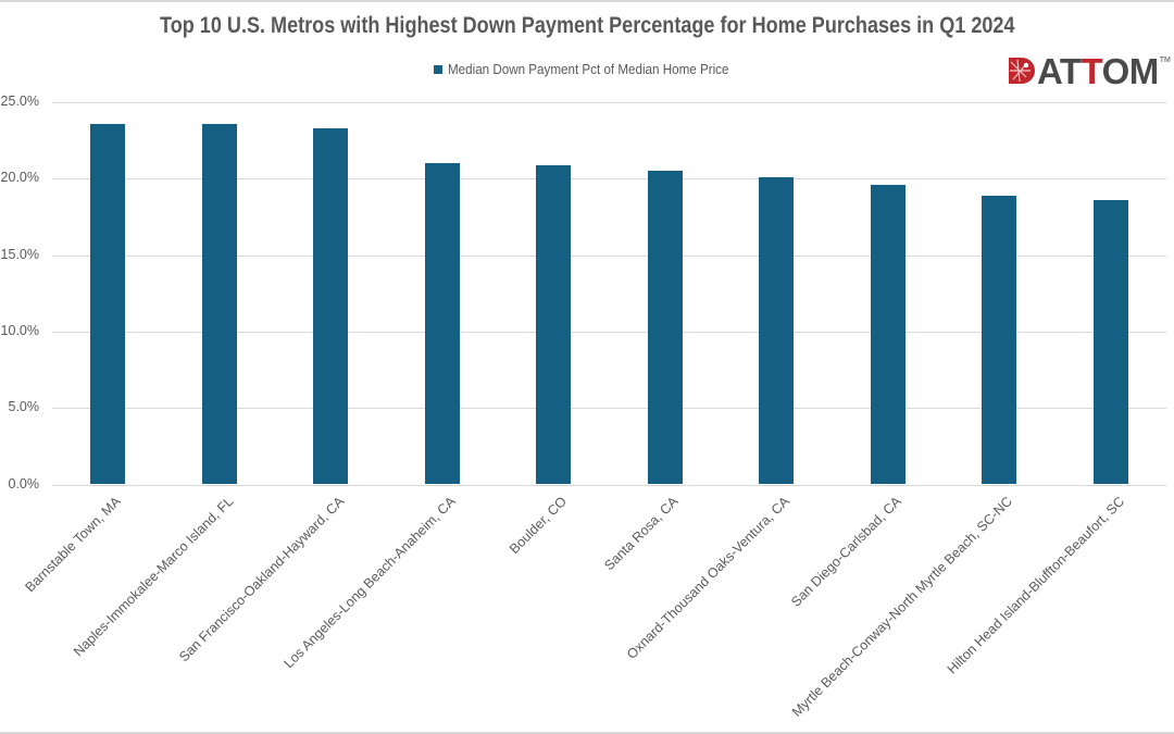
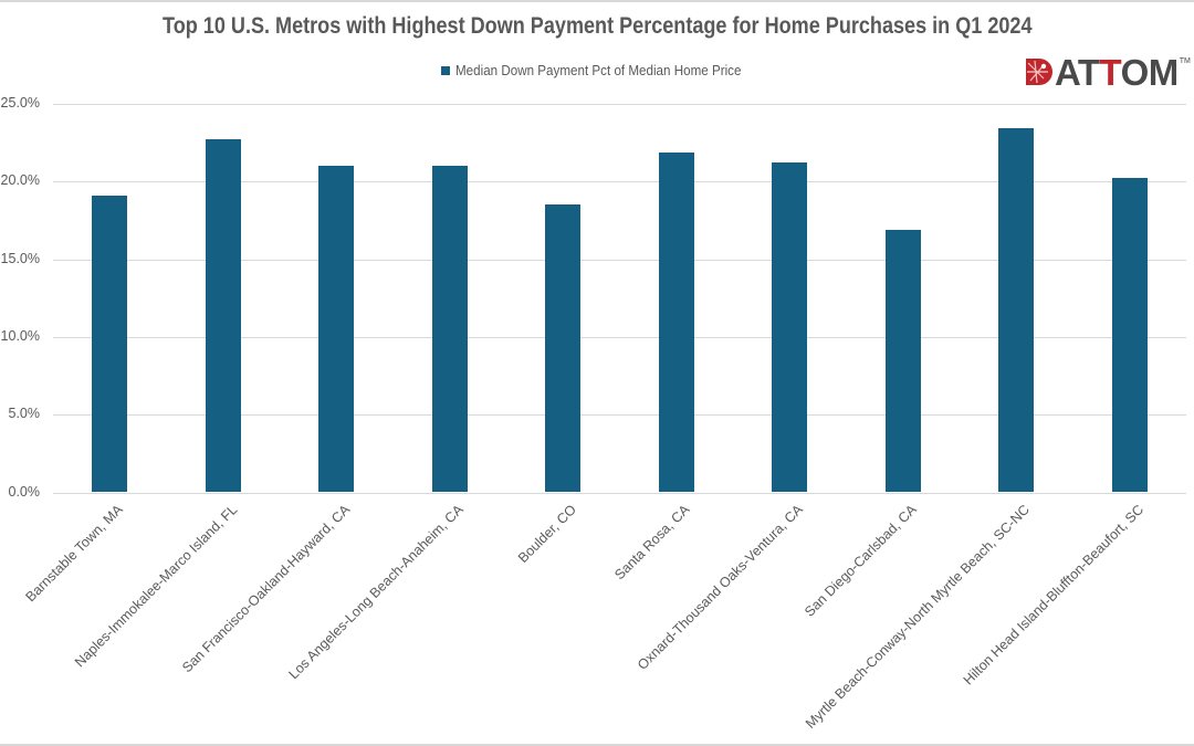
Barnstable Town, MA: 23.6% -> 19.1%
Naples-Immokalee-Marco Island, FL: 23.6% -> 22.7%
San Francisco-Oakland-Hayward, CA: 23.3% -> 21.0%
Boulder, CO: 20.9% -> 18.5%
Santa Rosa, CA: 20.5% -> 21.9%
Oxnard-Thousand Oaks-Ventura, CA: 20.1% -> 21.2%
San Diego-Carlsbad, CA: 19.6% -> 16.9%
Myrtle Beach-Conway-North Myrtle Beach, SC-NC: 18.9% -> 23.4%
Hilton Head Island-Bluffton-Beaufort, SC: 18.6% -> 20.2%
